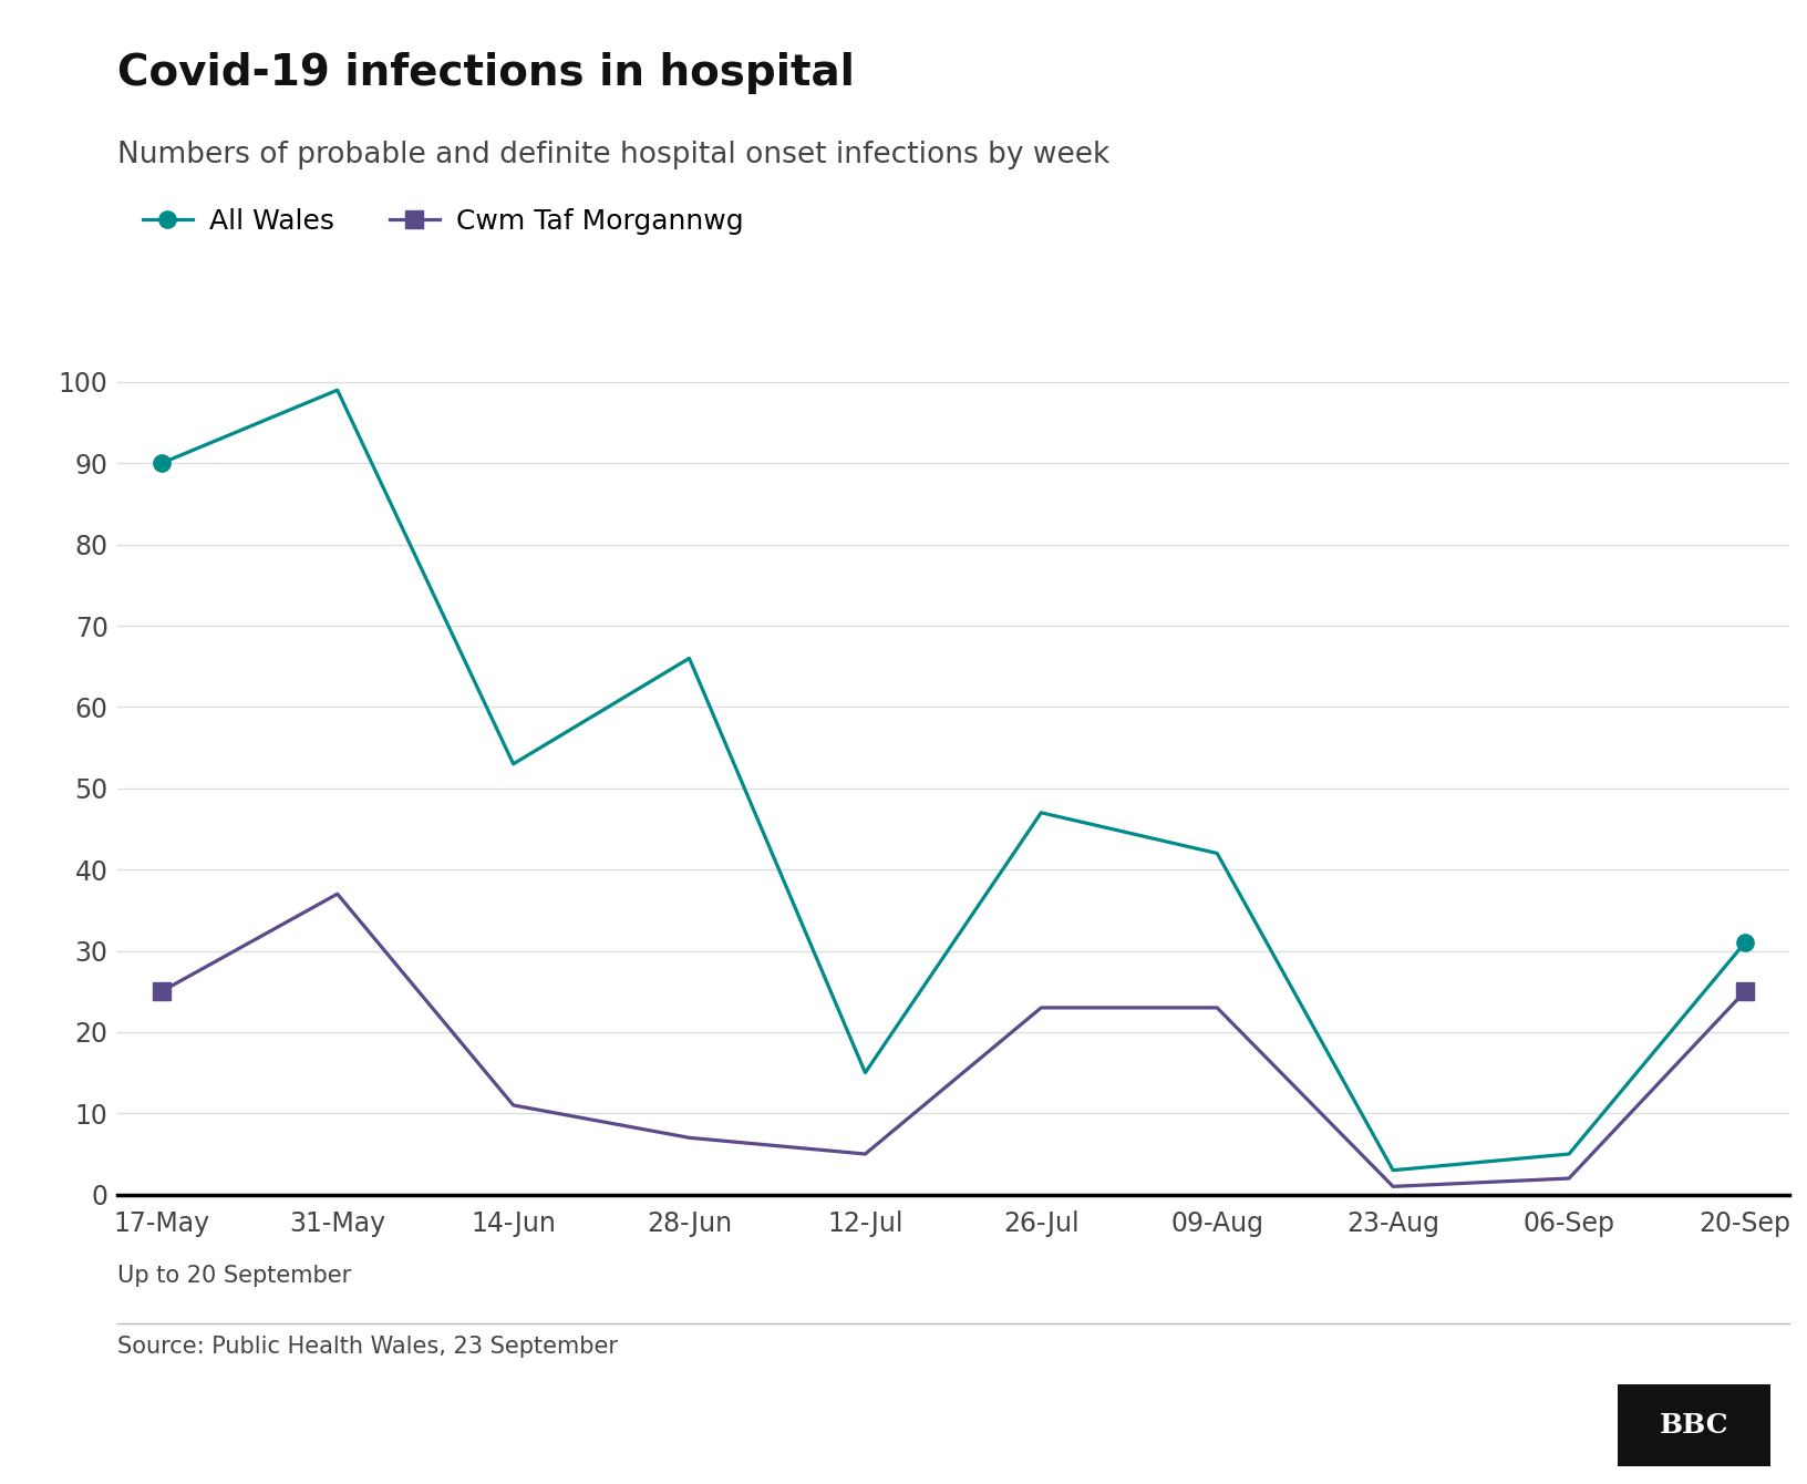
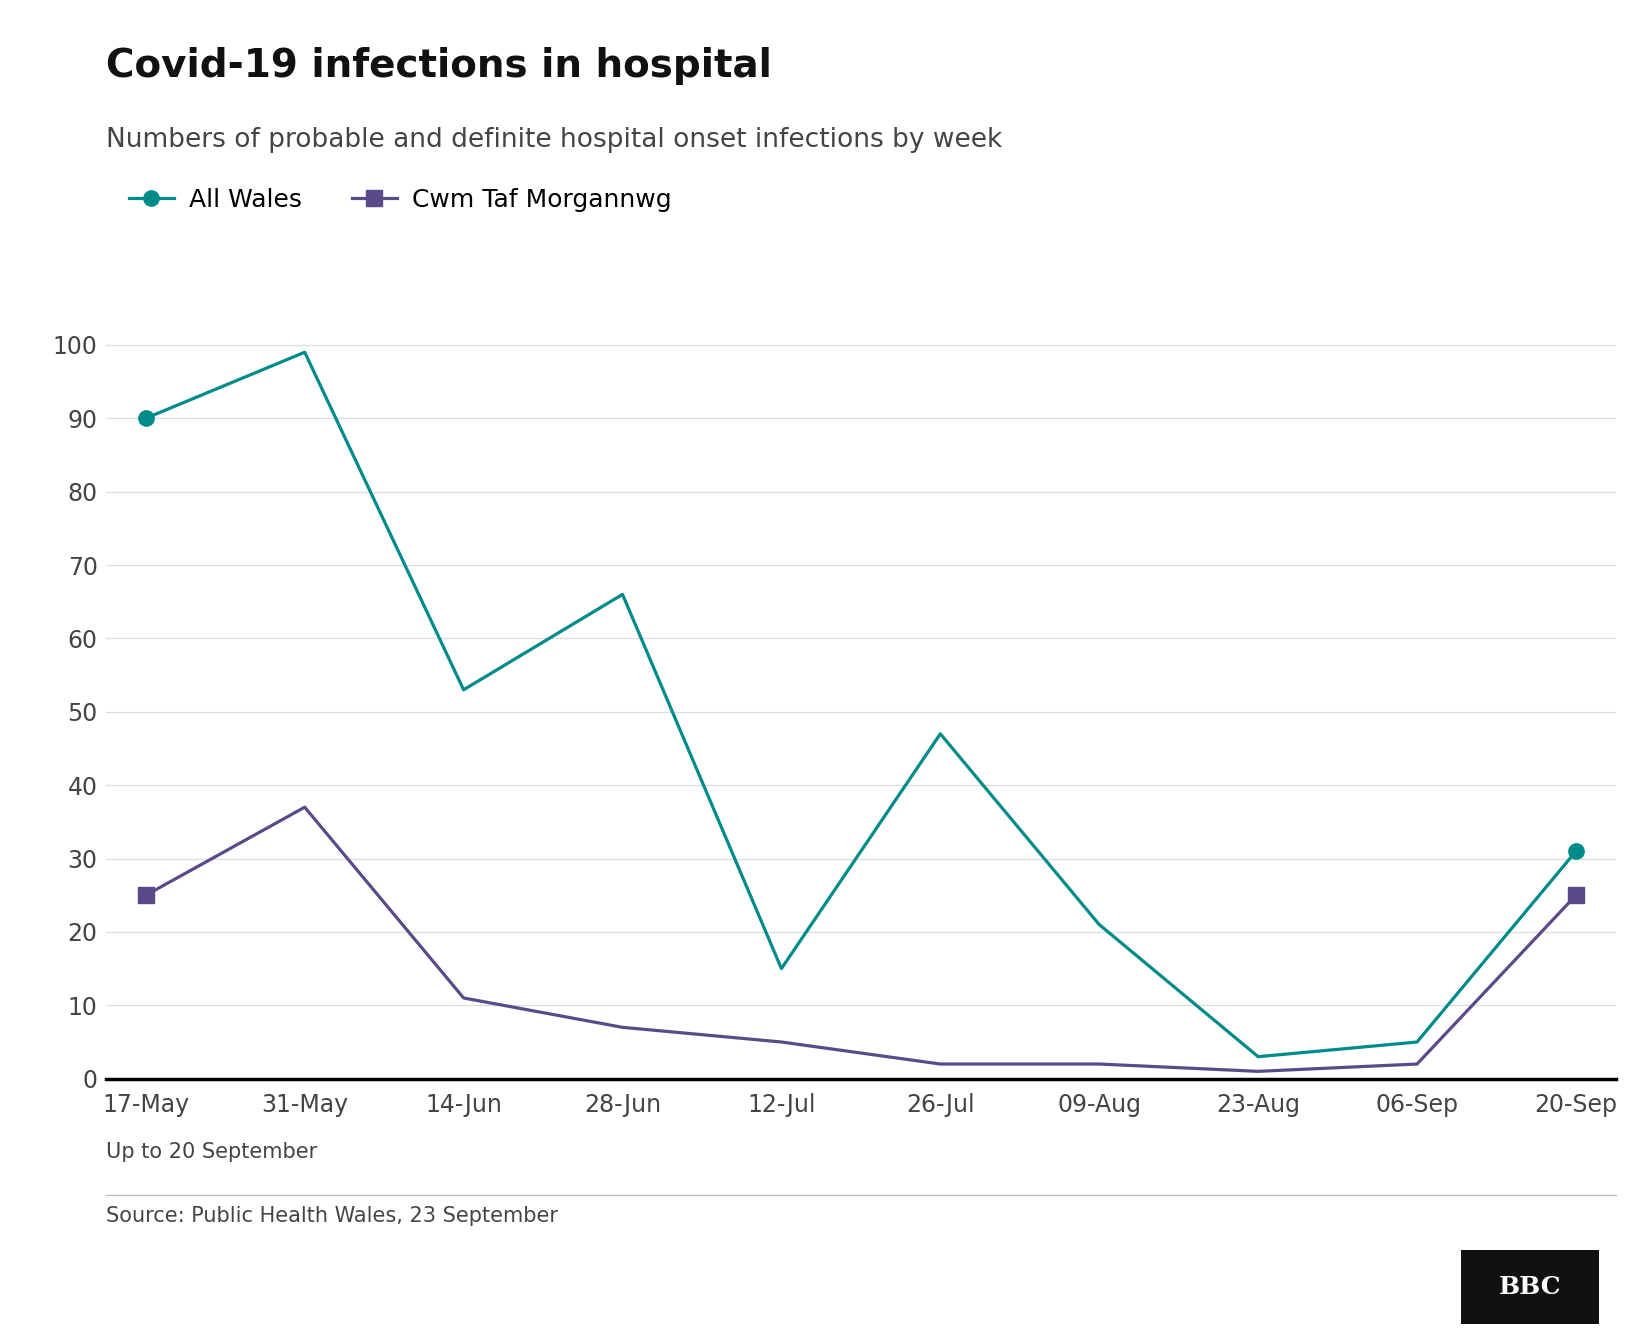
Cwm Taf Morgannwg/26-Jul: 23 -> 2
All Wales/09-Aug: 42 -> 21
Cwm Taf Morgannwg/09-Aug: 23 -> 2
